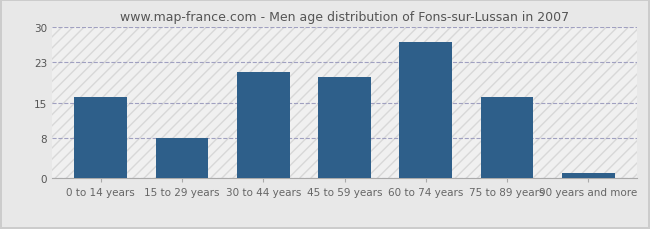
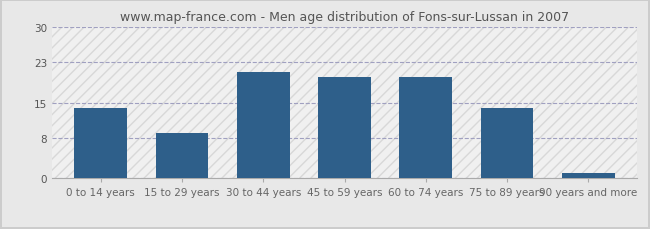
0 to 14 years: 16 -> 14
15 to 29 years: 8 -> 9
60 to 74 years: 27 -> 20
75 to 89 years: 16 -> 14
